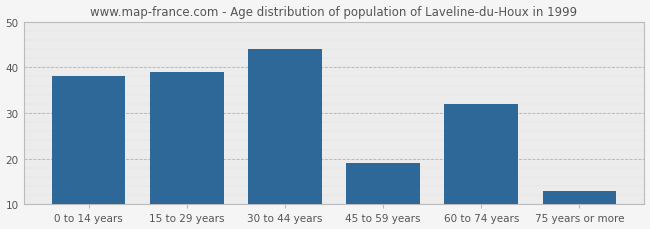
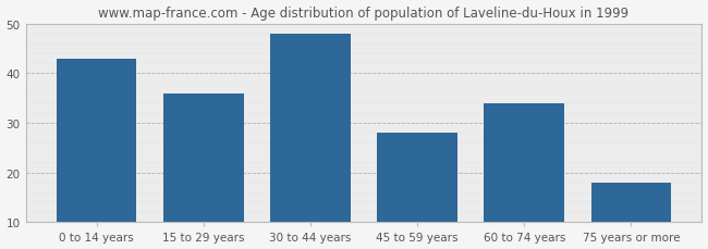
0 to 14 years: 38 -> 43
15 to 29 years: 39 -> 36
30 to 44 years: 44 -> 48
45 to 59 years: 19 -> 28
60 to 74 years: 32 -> 34
75 years or more: 13 -> 18
